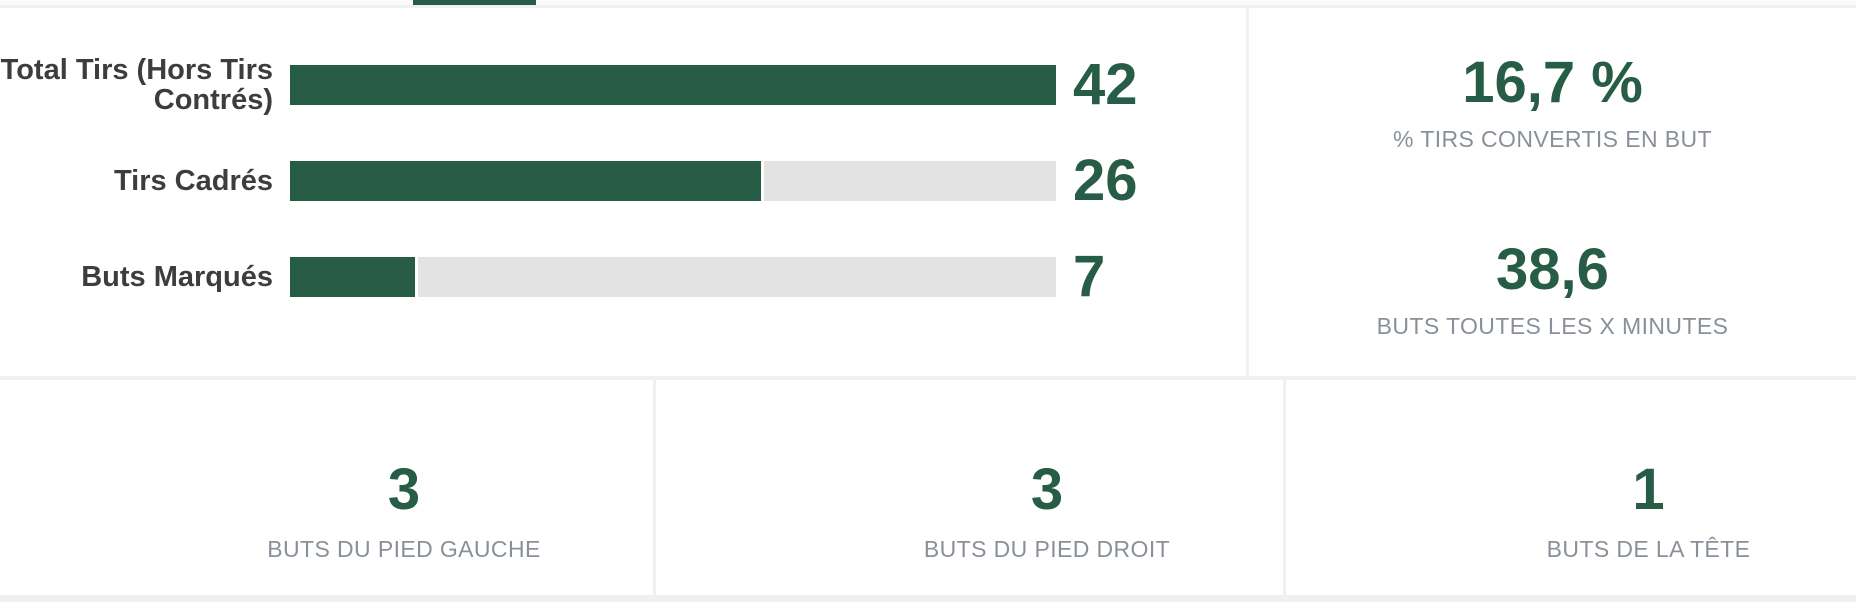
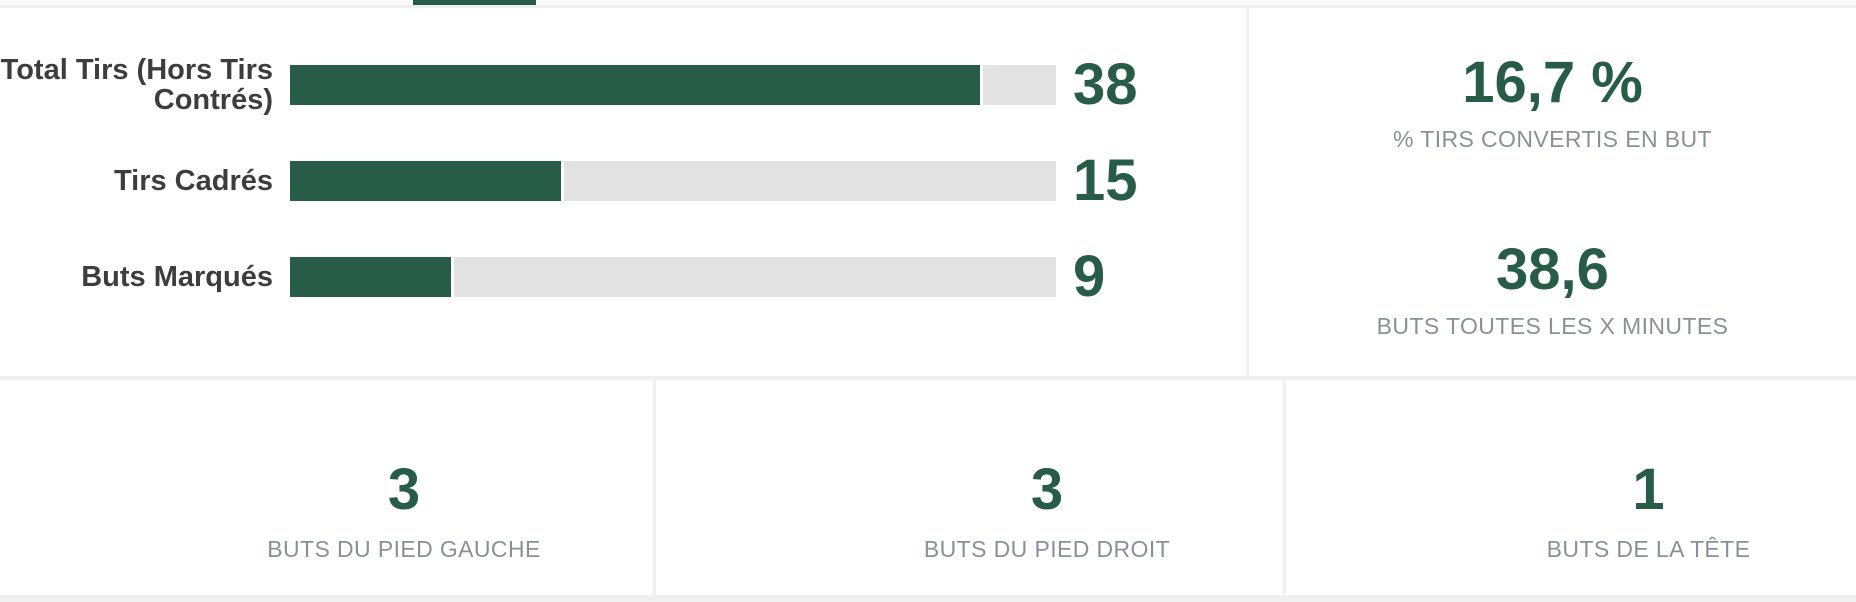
Total Tirs (Hors Tirs Contrés): 42 -> 38
Tirs Cadrés: 26 -> 15
Buts Marqués: 7 -> 9
